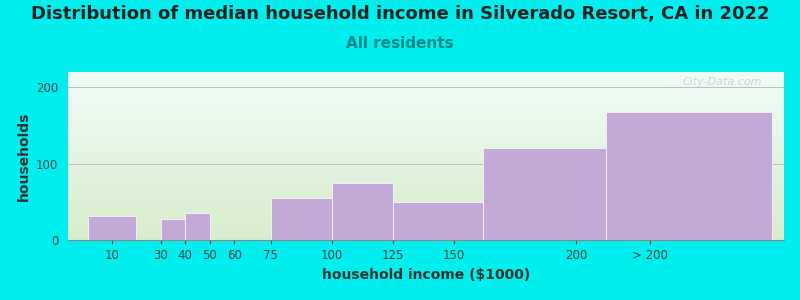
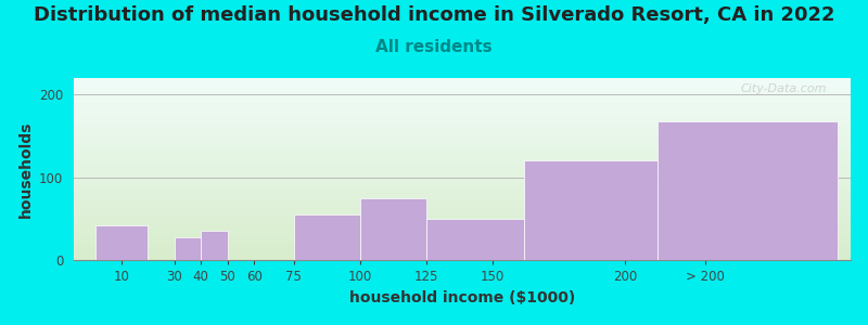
10: 32 -> 42
